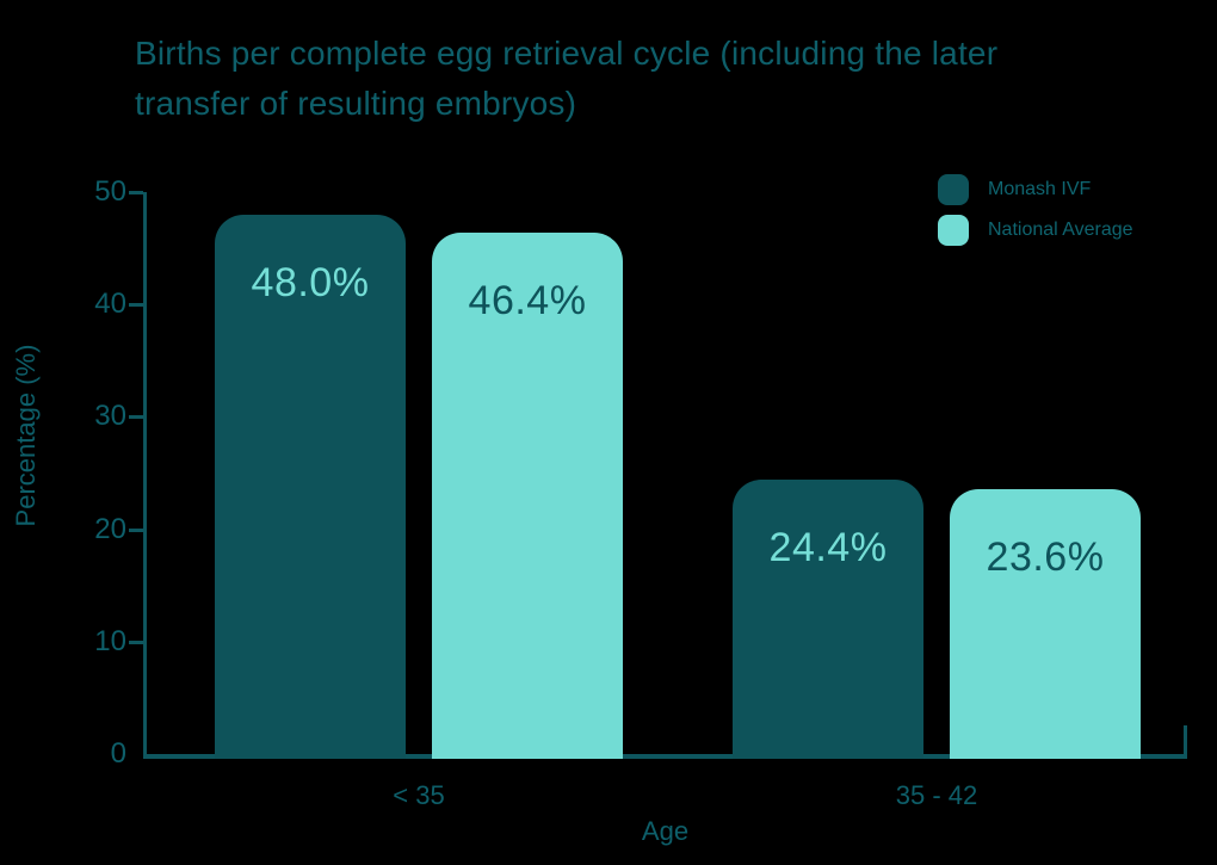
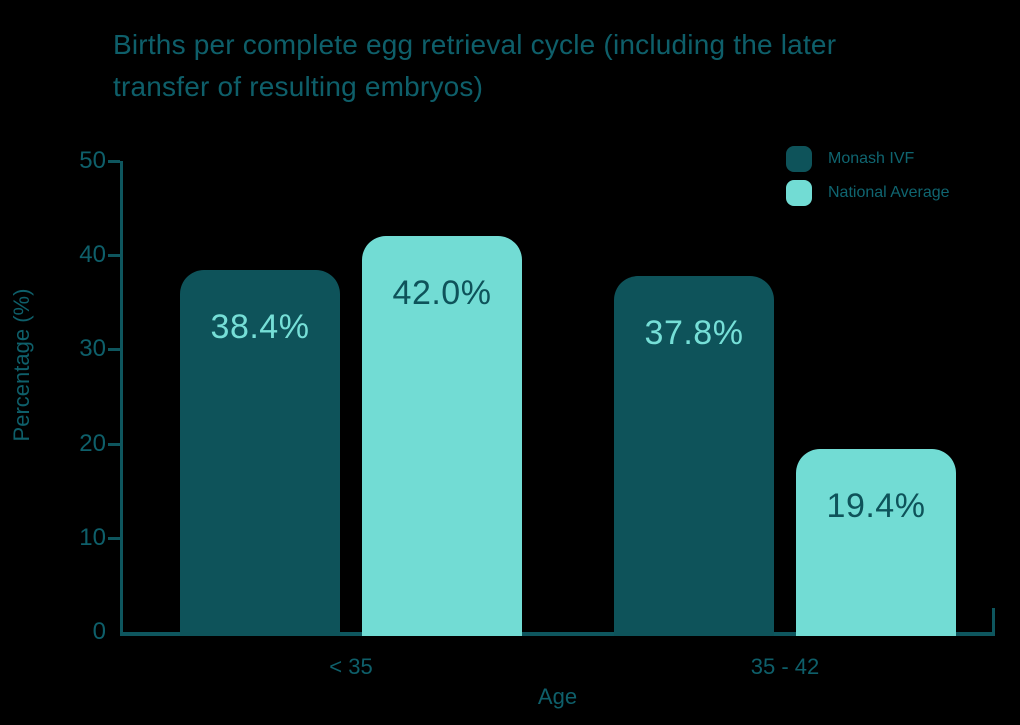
Monash IVF/< 35: 48.0% -> 38.4%
National Average/< 35: 46.4% -> 42.0%
Monash IVF/35 - 42: 24.4% -> 37.8%
National Average/35 - 42: 23.6% -> 19.4%
